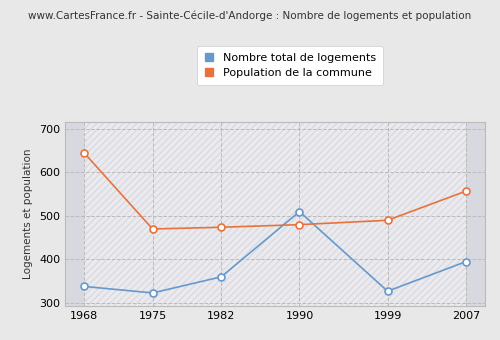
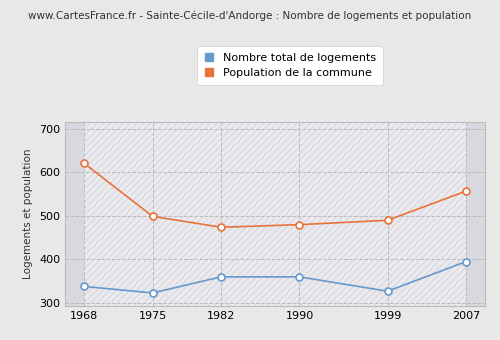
Population de la commune/1968: 645 -> 621
Population de la commune/1975: 470 -> 499
Nombre total de logements/1990: 510 -> 360
